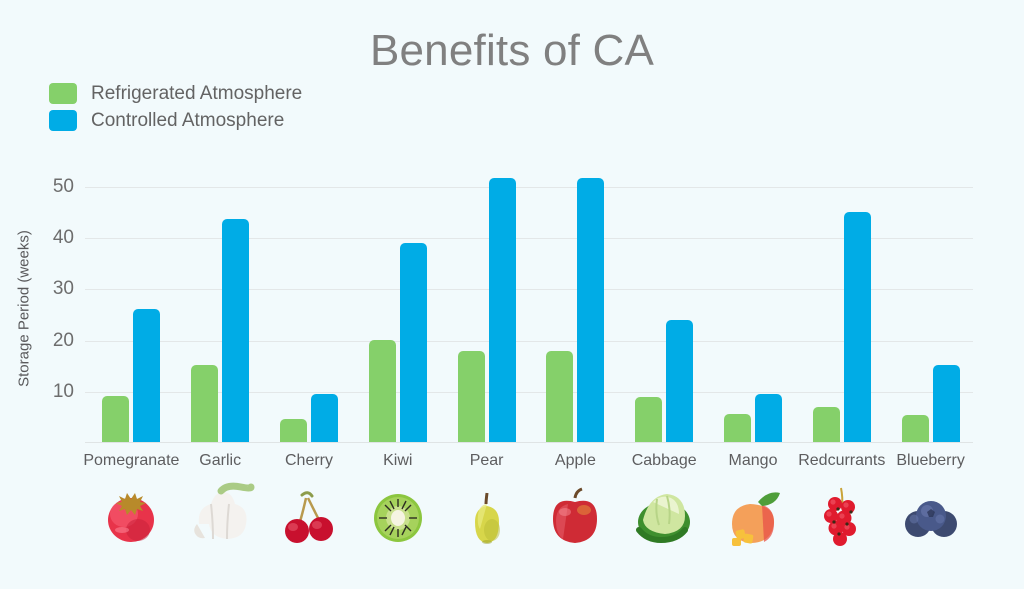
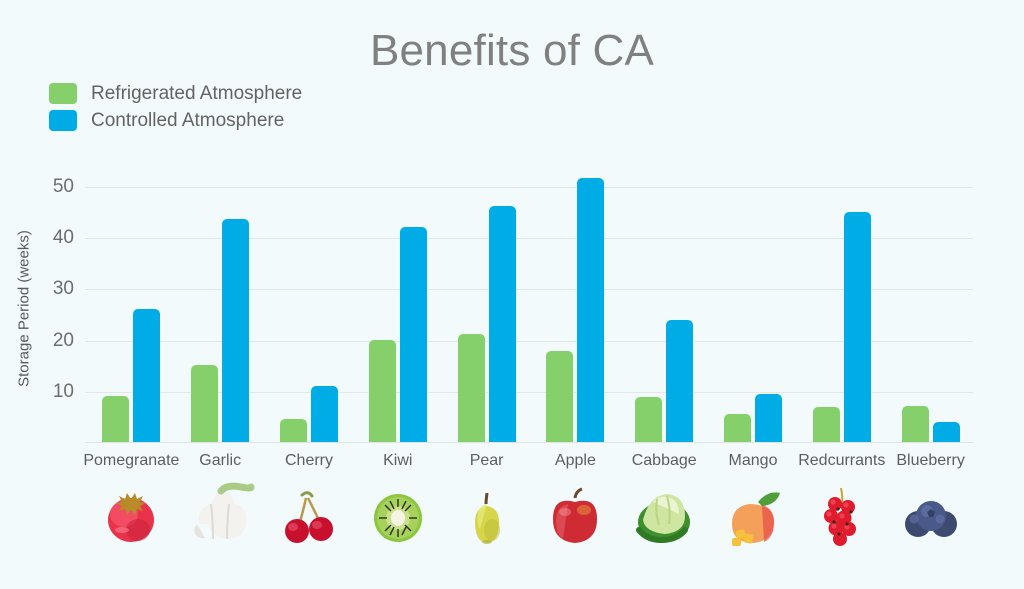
Controlled Atmosphere/Cherry: 9 -> 11
Controlled Atmosphere/Kiwi: 39 -> 42
Refrigerated Atmosphere/Pear: 18 -> 21
Controlled Atmosphere/Pear: 52 -> 46
Refrigerated Atmosphere/Blueberry: 5 -> 7
Controlled Atmosphere/Blueberry: 15 -> 4
